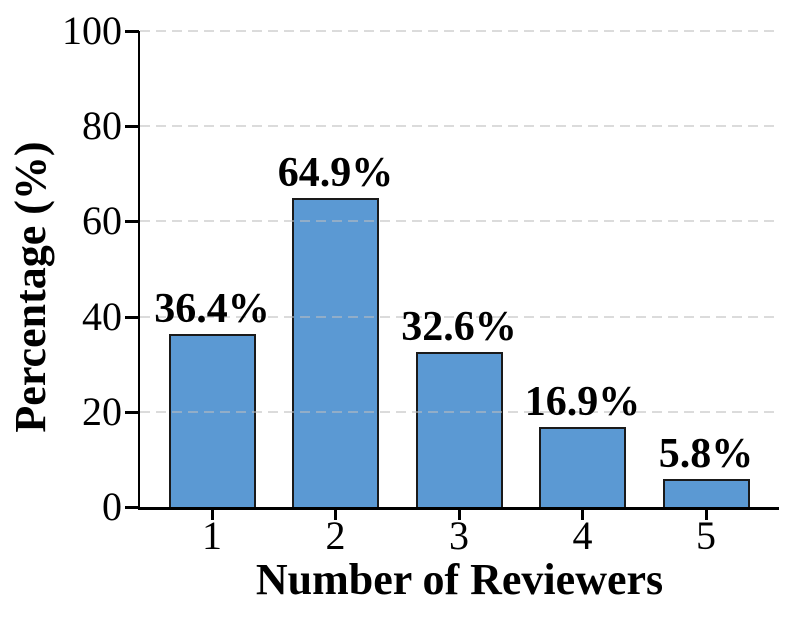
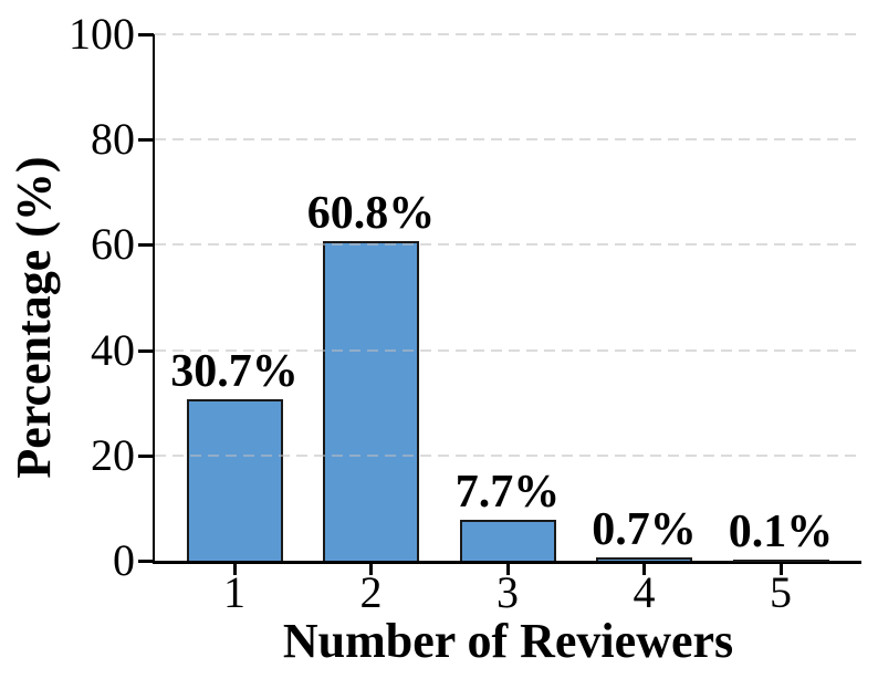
1: 36.4% -> 30.7%
2: 64.9% -> 60.8%
3: 32.6% -> 7.7%
4: 16.9% -> 0.7%
5: 5.8% -> 0.1%
